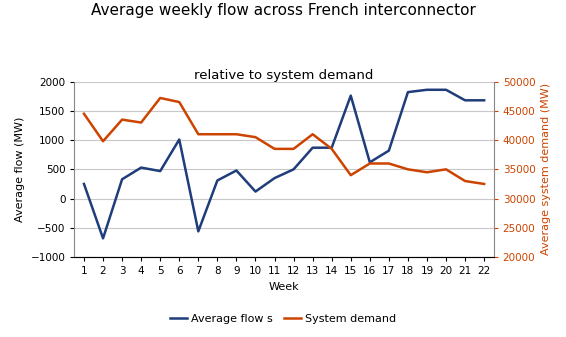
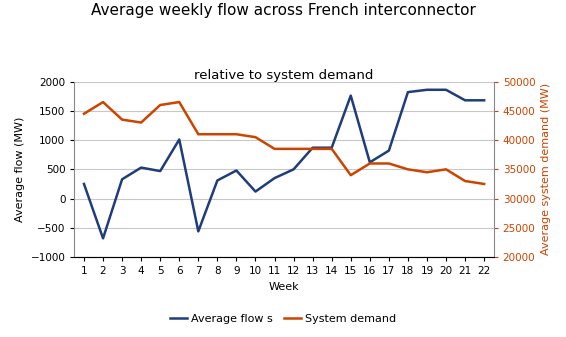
System demand/2: 39800 -> 46500
System demand/5: 47200 -> 46000
System demand/13: 41000 -> 38500
